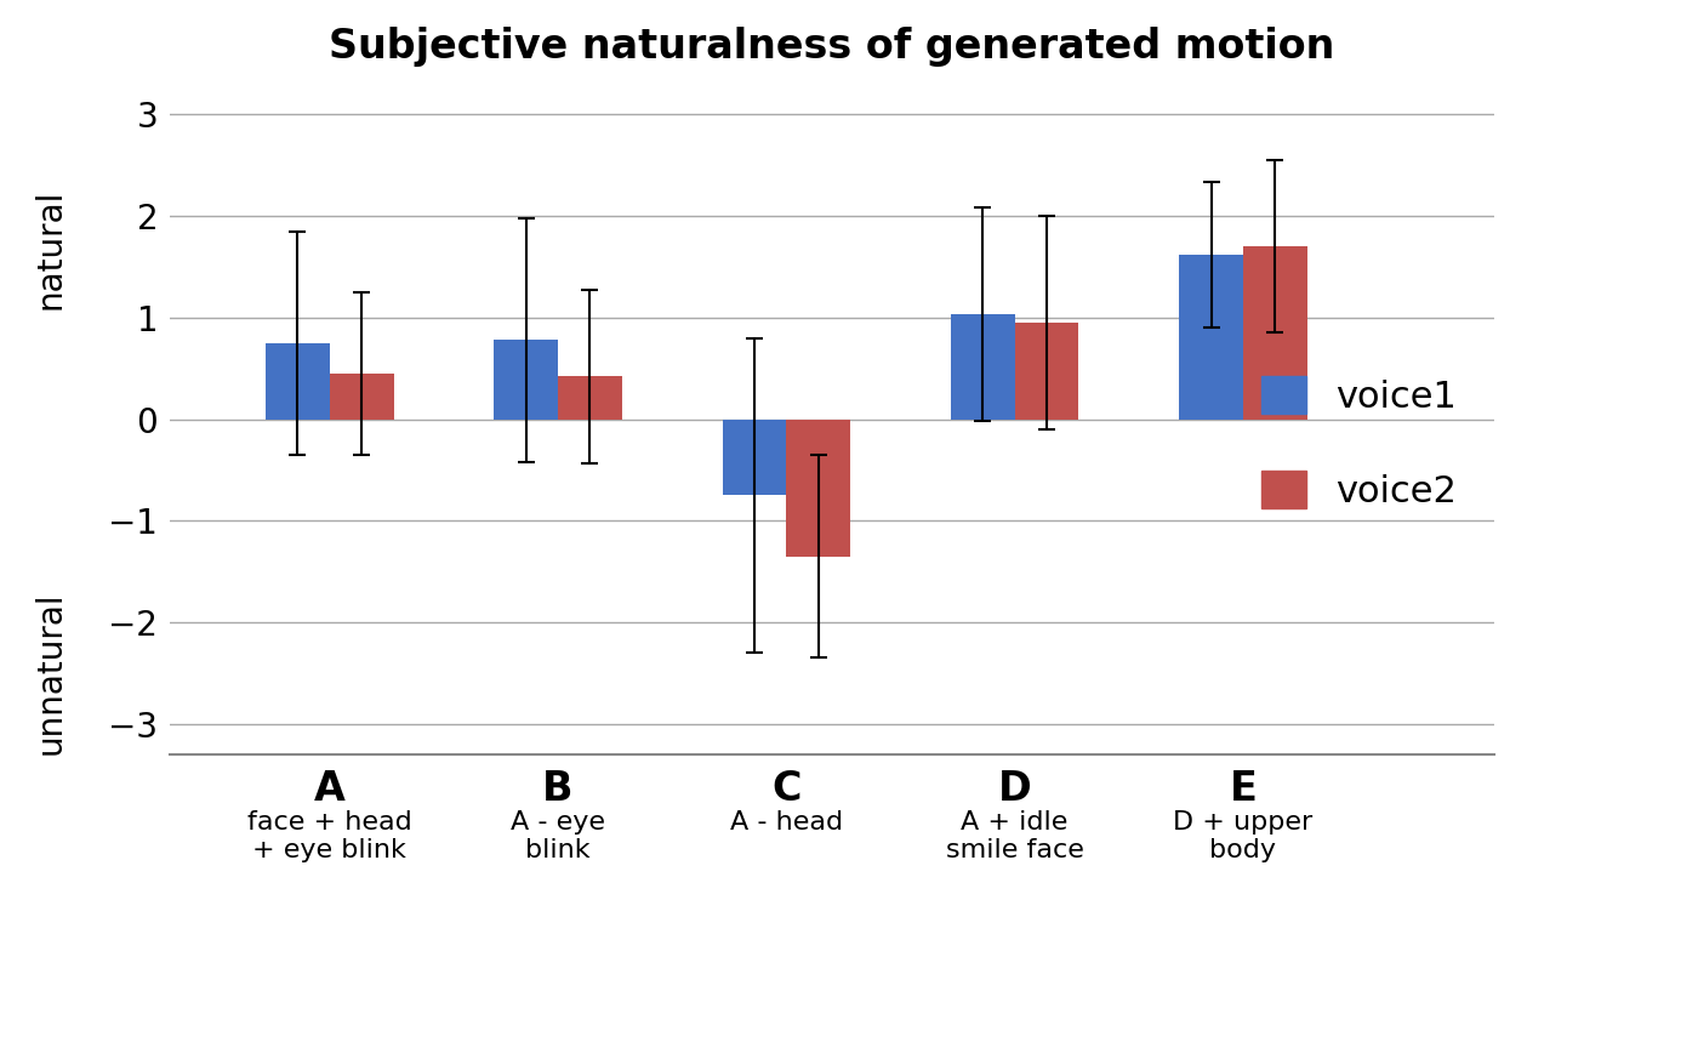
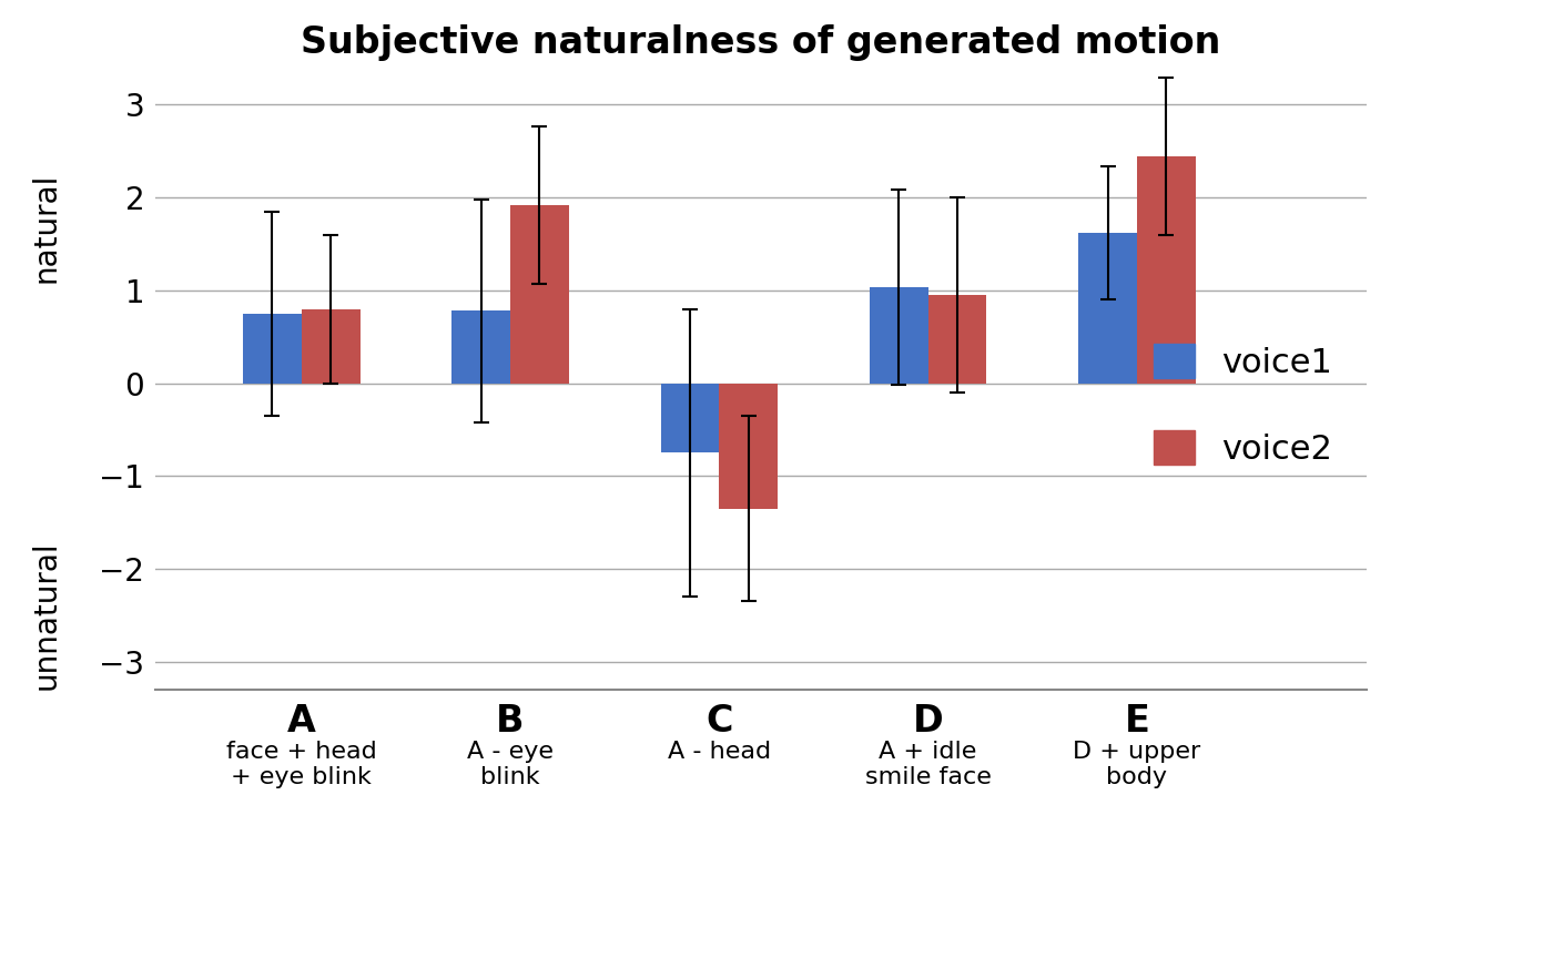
voice2/A: 0.45 -> 0.80
voice2/B: 0.42 -> 1.92
voice2/E: 1.70 -> 2.44
